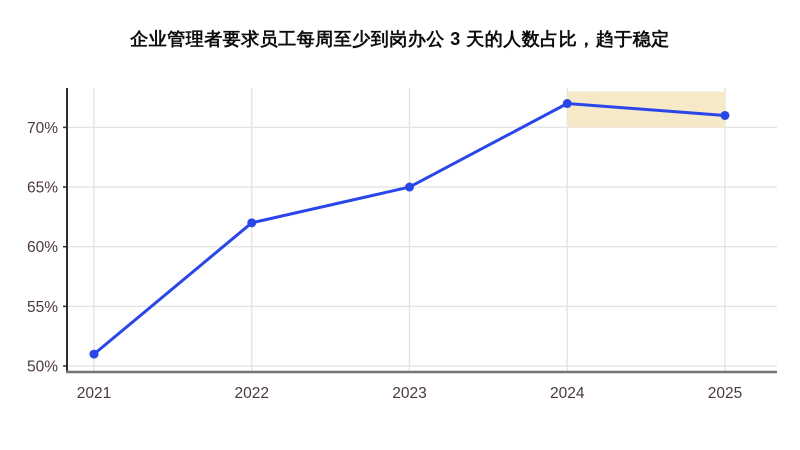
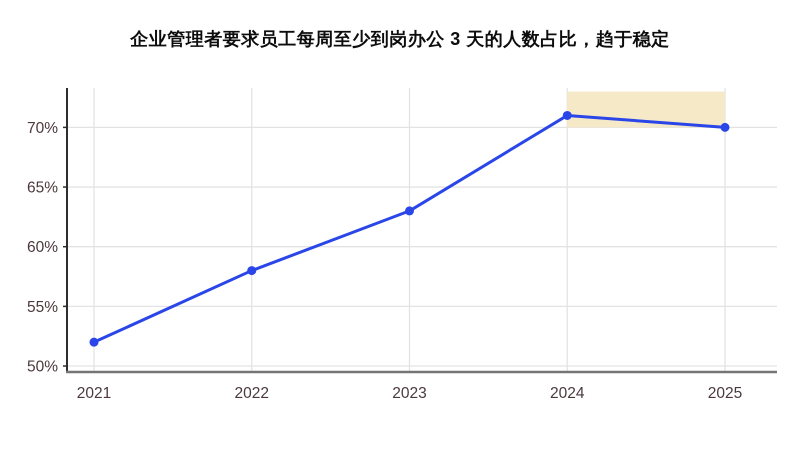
2021: 51% -> 52%
2022: 62% -> 58%
2023: 65% -> 63%
2024: 72% -> 71%
2025: 71% -> 70%
